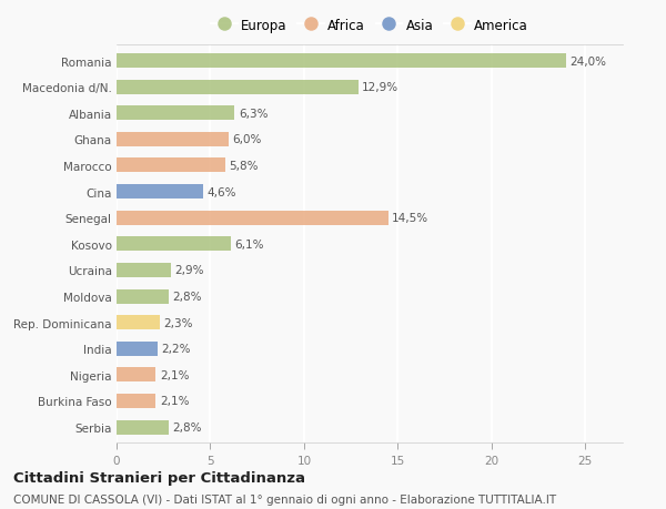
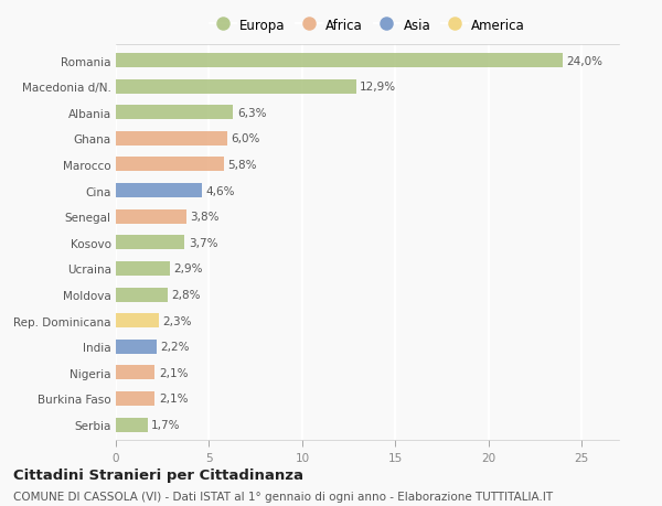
Senegal: 14,5% -> 3,8%
Kosovo: 6,1% -> 3,7%
Serbia: 2,8% -> 1,7%
